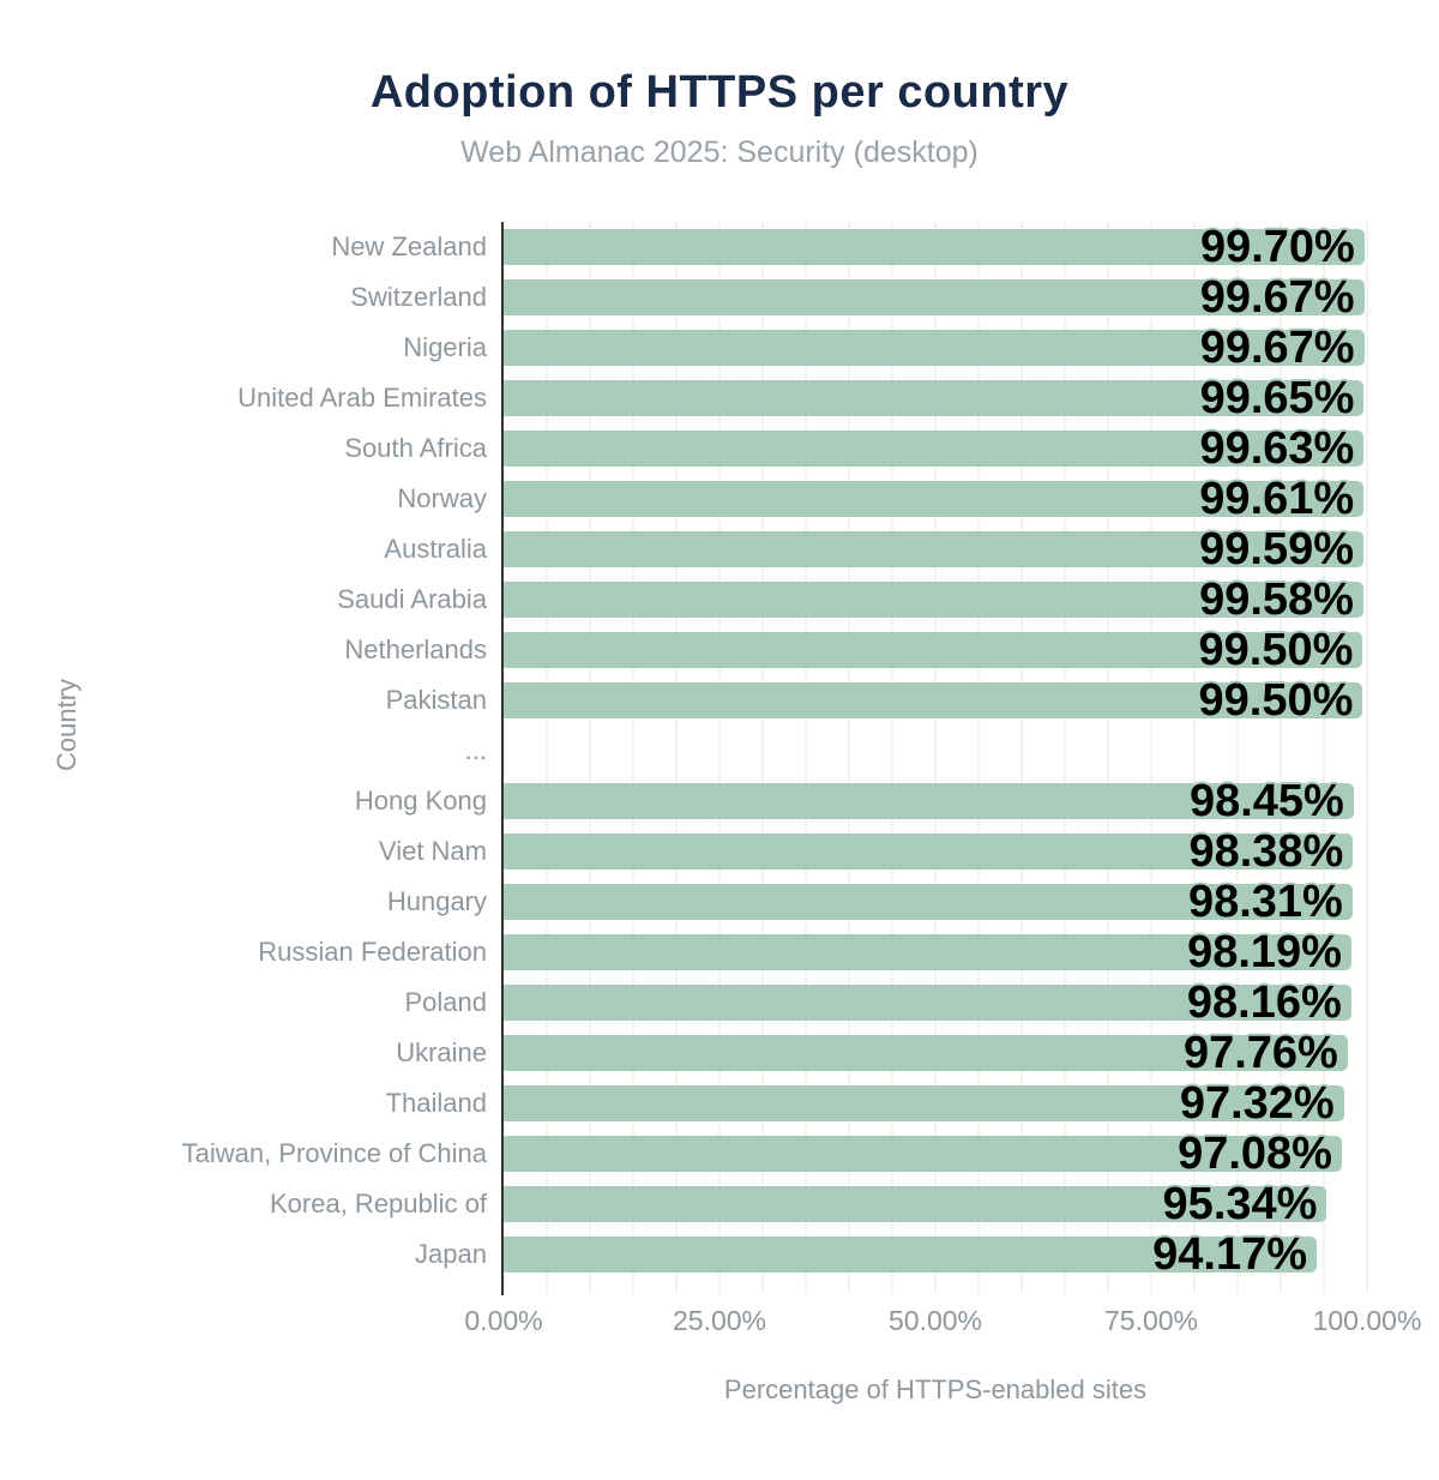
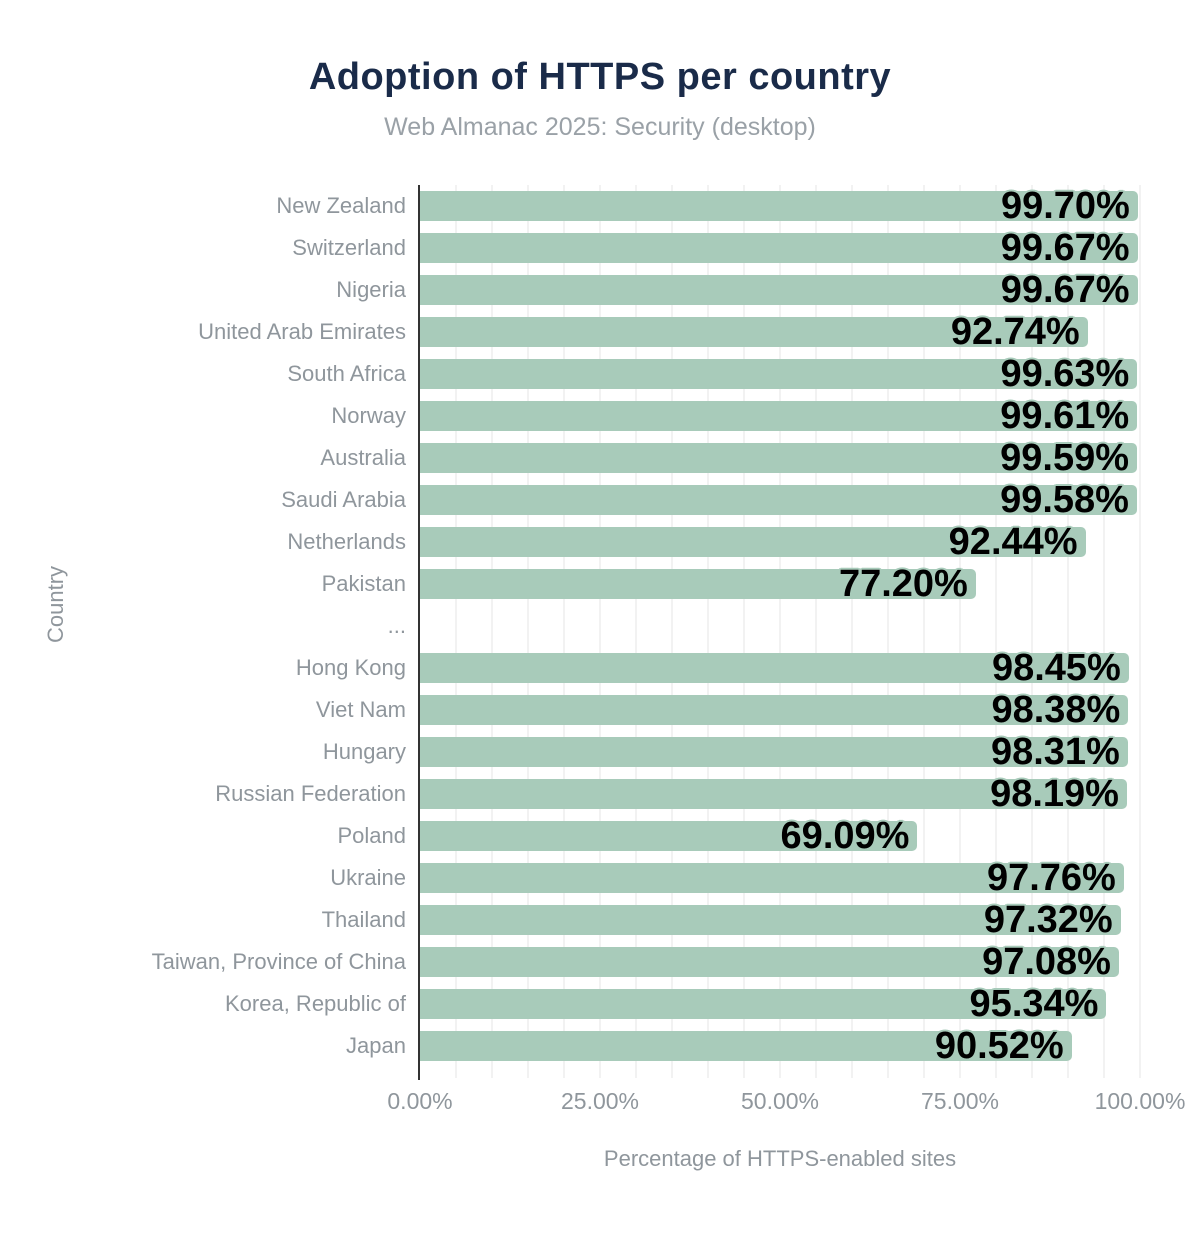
United Arab Emirates: 99.65% -> 92.74%
Netherlands: 99.50% -> 92.44%
Pakistan: 99.50% -> 77.20%
Poland: 98.16% -> 69.09%
Japan: 94.17% -> 90.52%
